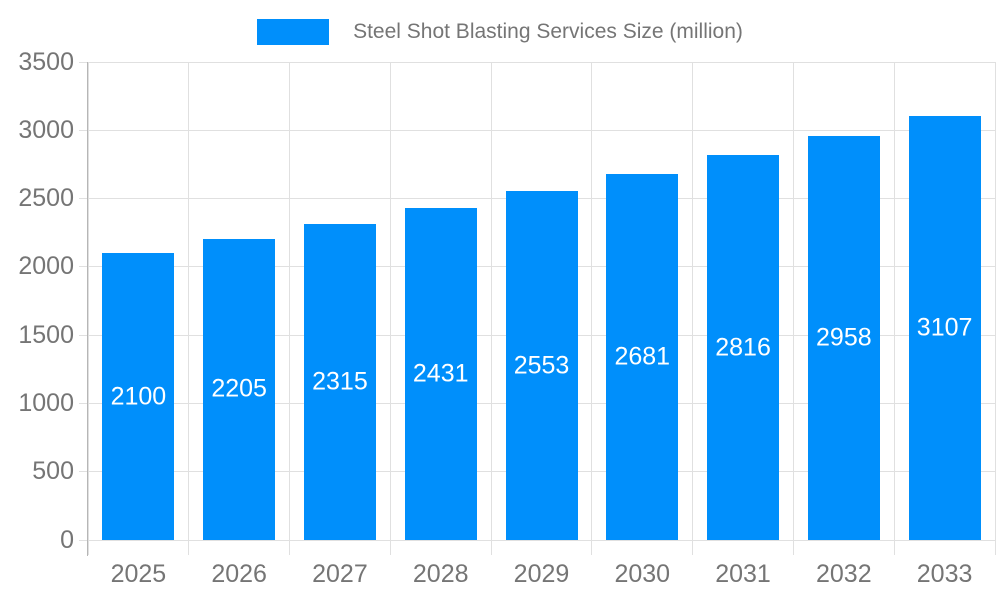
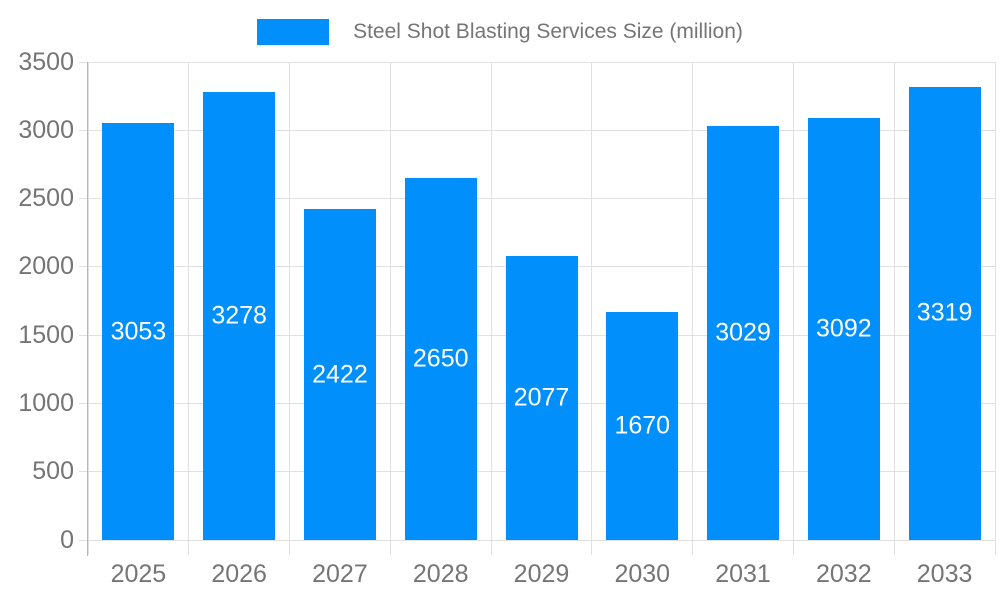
2025: 2100 -> 3053
2026: 2205 -> 3278
2027: 2315 -> 2422
2028: 2431 -> 2650
2029: 2553 -> 2077
2030: 2681 -> 1670
2031: 2816 -> 3029
2032: 2958 -> 3092
2033: 3107 -> 3319
